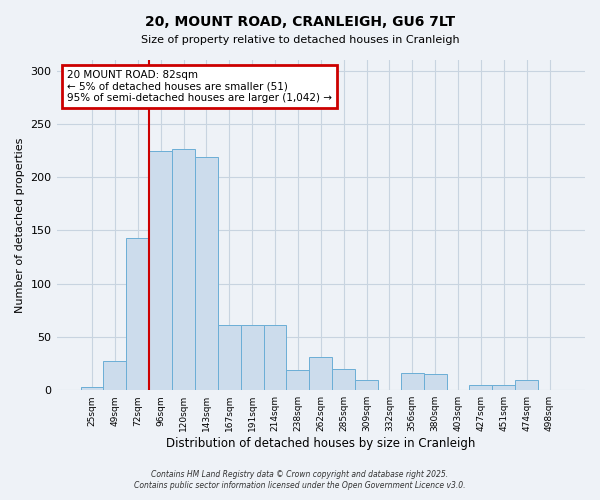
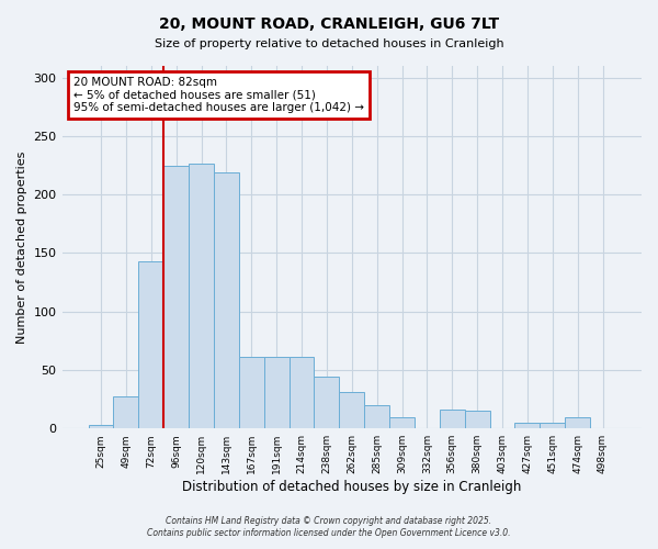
238sqm: 19 -> 44
